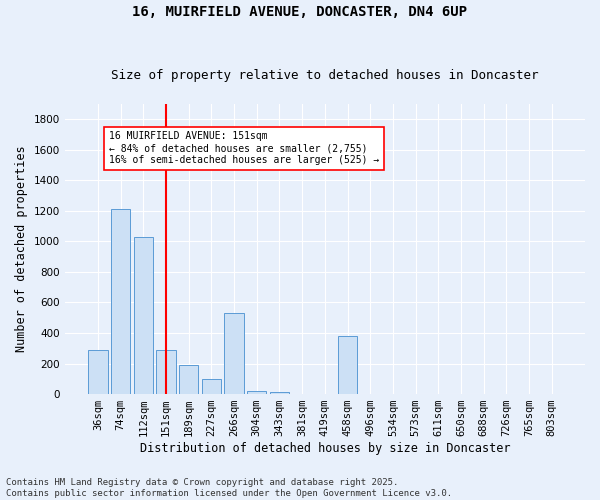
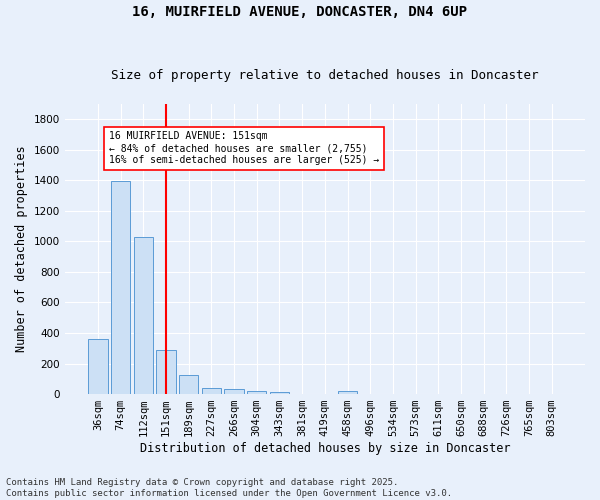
36sqm: 290 -> 360
74sqm: 1210 -> 1400
189sqm: 190 -> 120
227sqm: 100 -> 40
266sqm: 530 -> 40
458sqm: 380 -> 20
